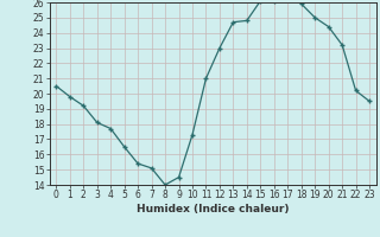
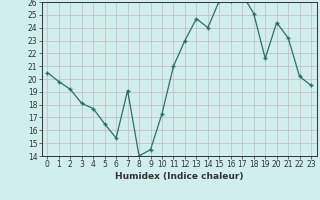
7: 15.1 -> 19.1
14: 24.8 -> 24.0
18: 25.9 -> 25.1
19: 25.0 -> 21.6
